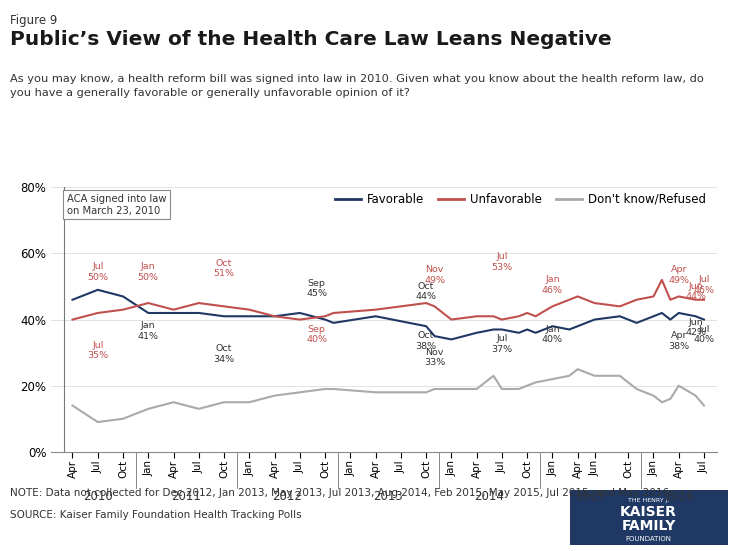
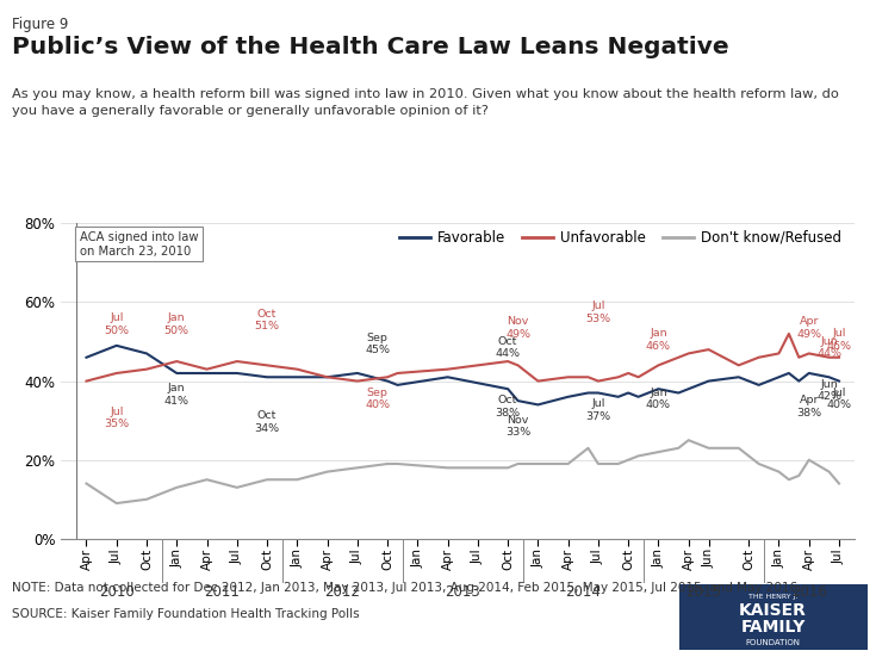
Unfavorable/Jun: 45% -> 48%
